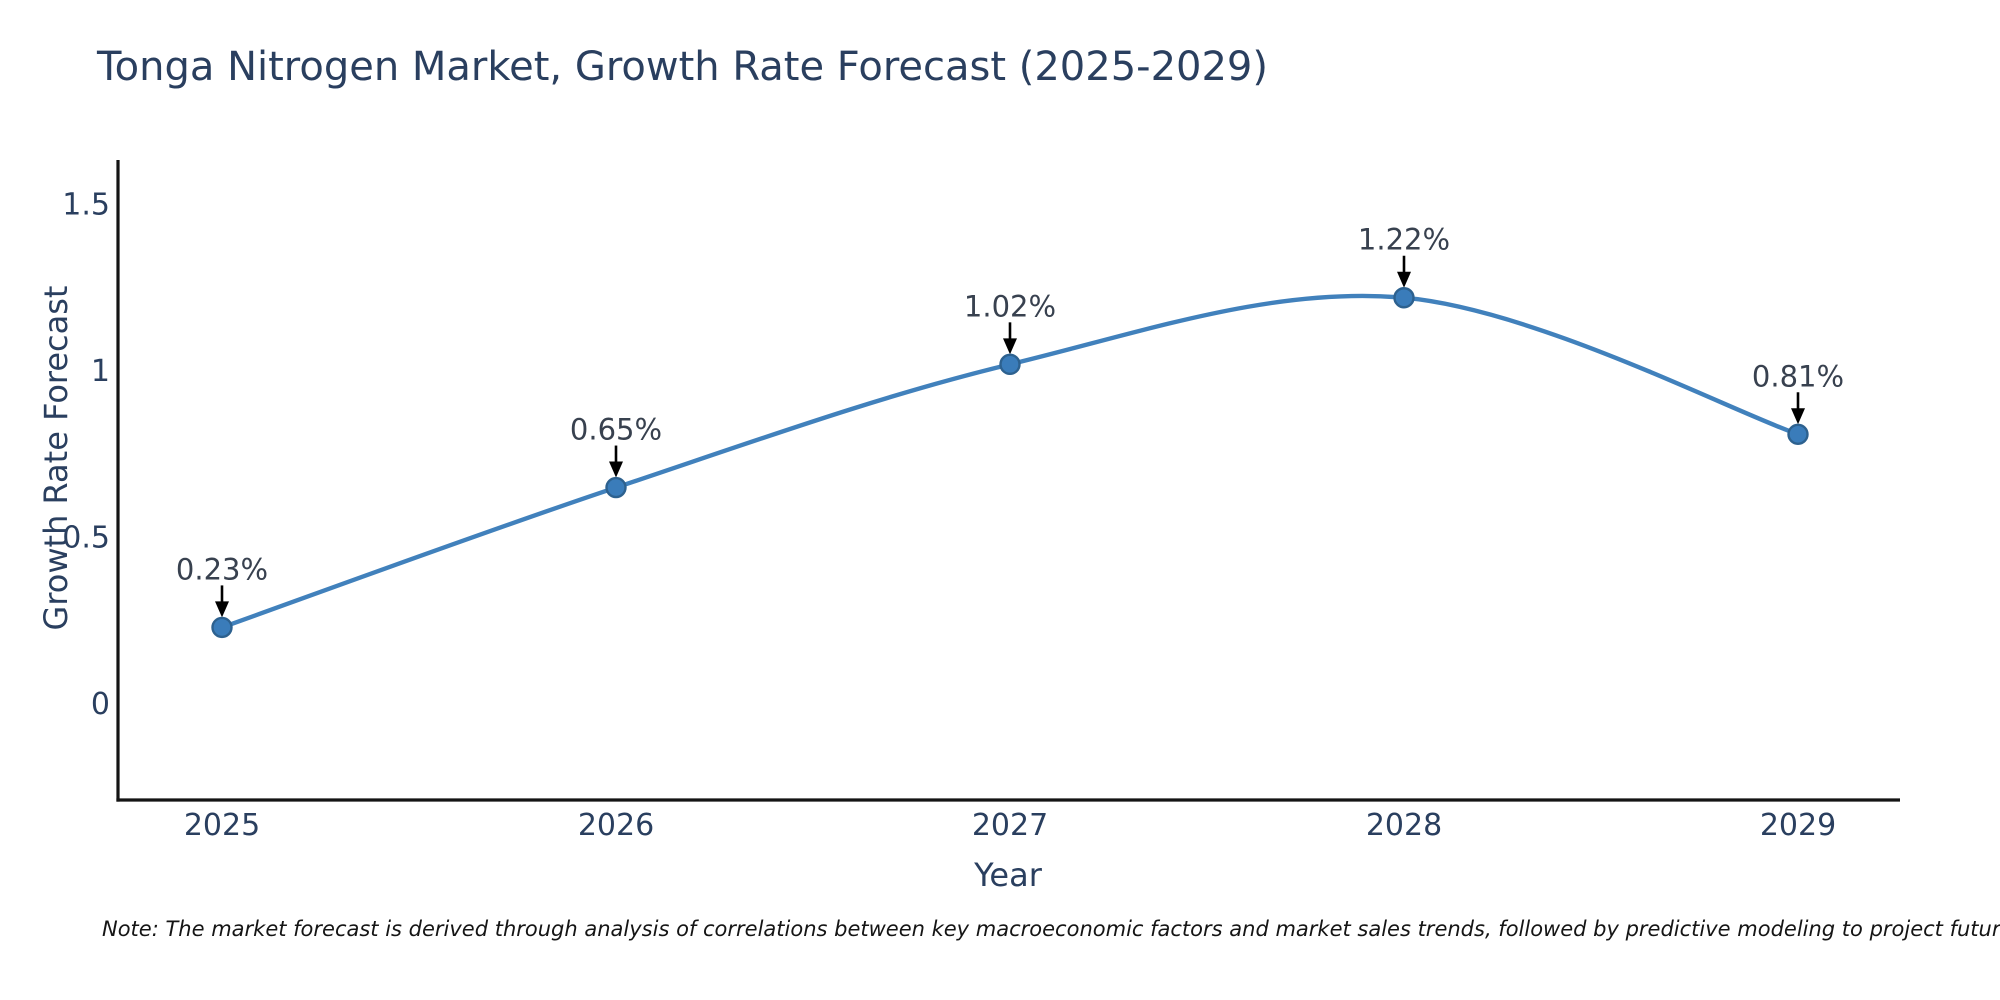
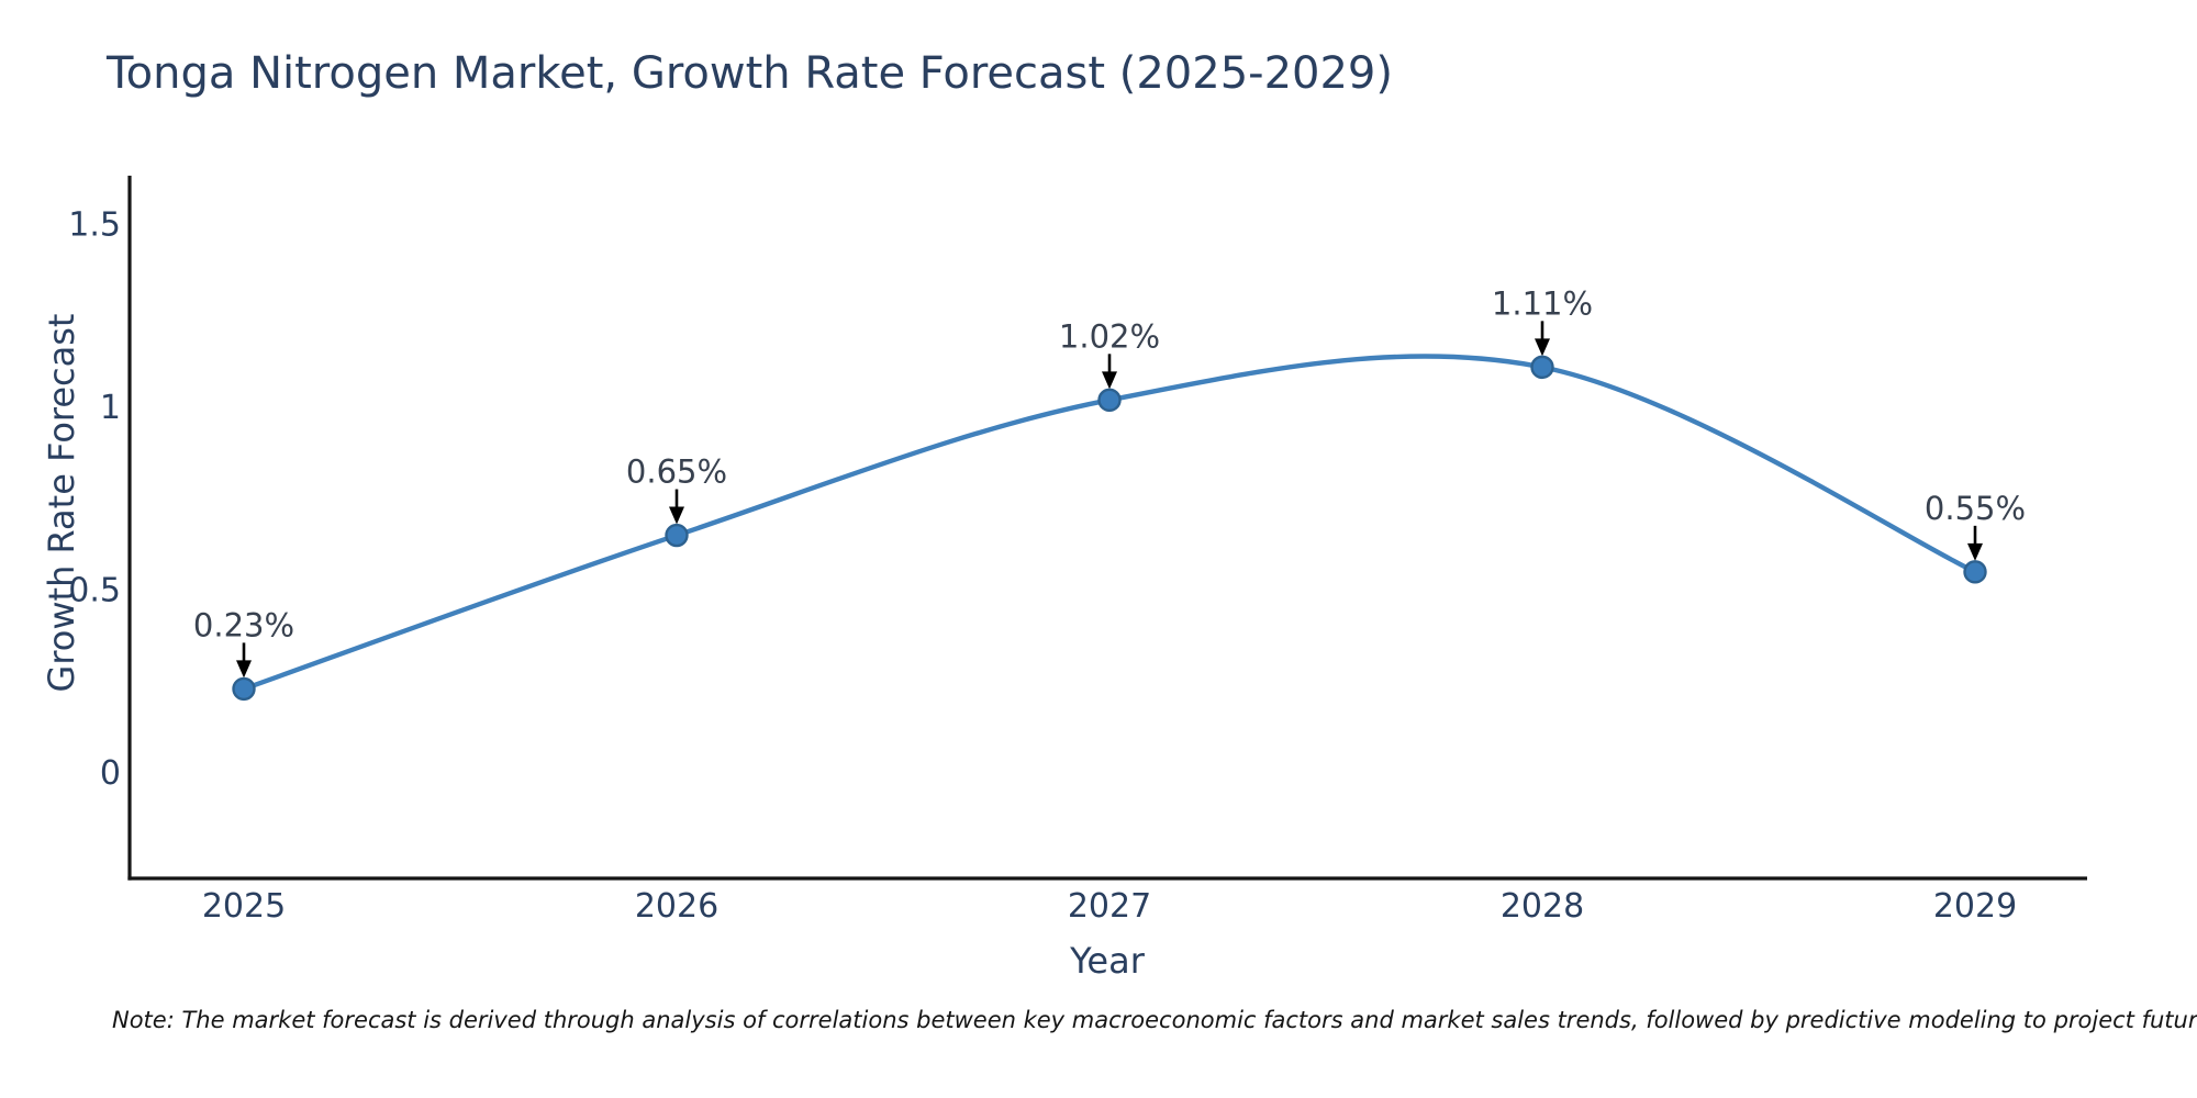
2028: 1.22% -> 1.11%
2029: 0.81% -> 0.55%
